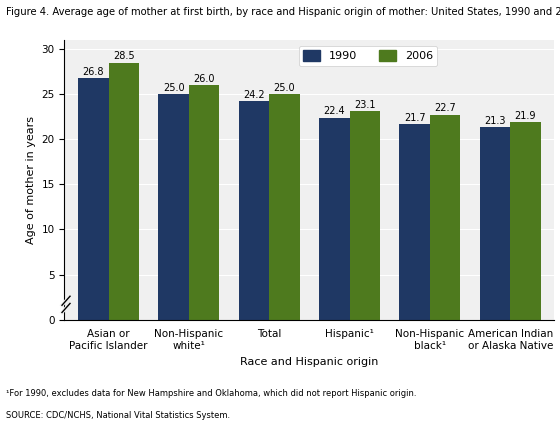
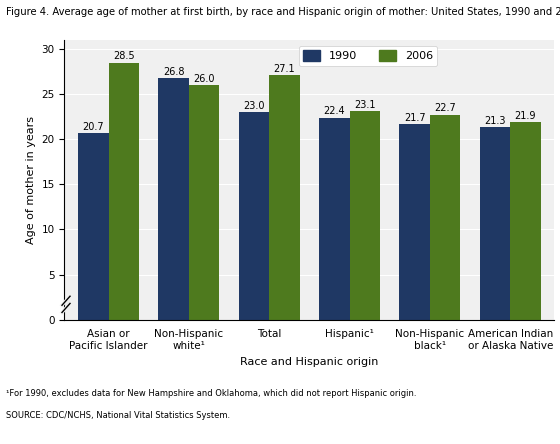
1990/Asian or Pacific Islander: 26.8 -> 20.7
1990/Non-Hispanic white¹: 25.0 -> 26.8
1990/Total: 24.2 -> 23.0
2006/Total: 25.0 -> 27.1
